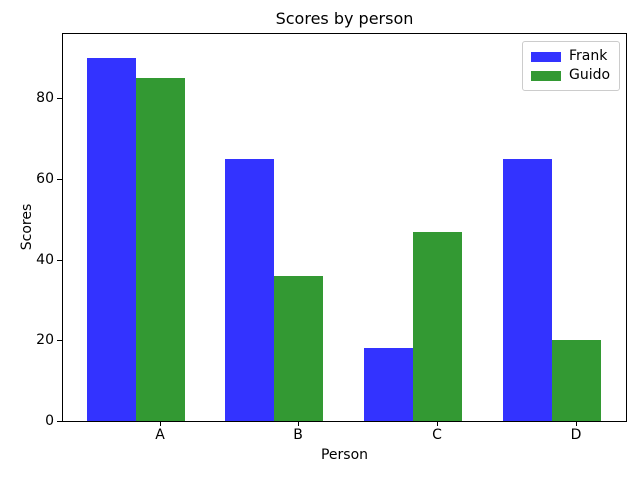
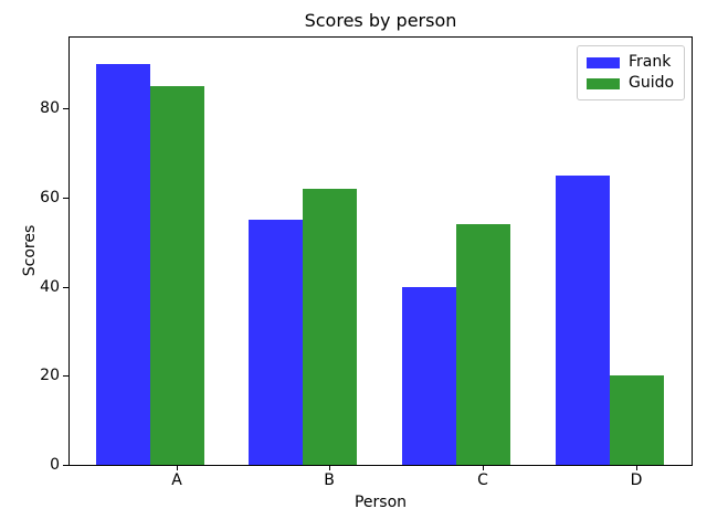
Frank/B: 65 -> 55
Guido/B: 36 -> 62
Frank/C: 18 -> 40
Guido/C: 47 -> 54
